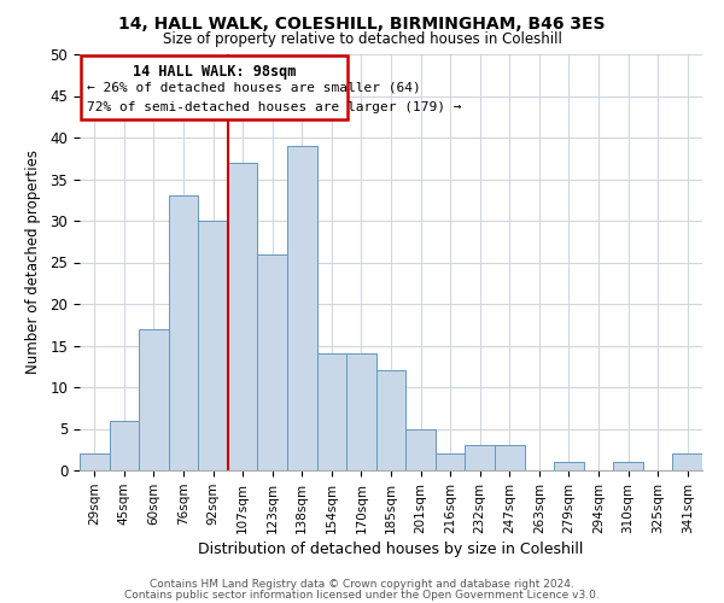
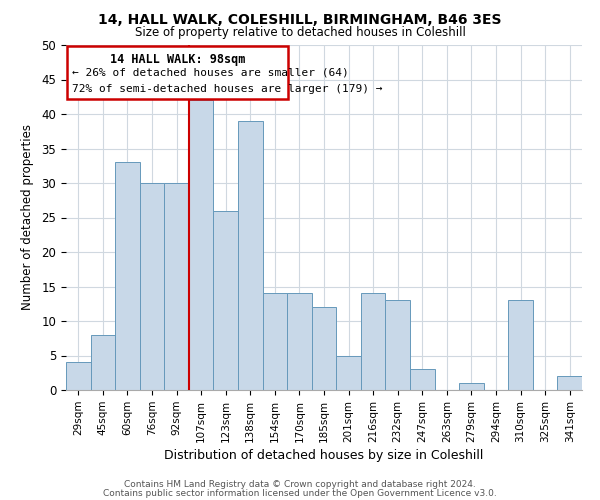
29sqm: 2 -> 4
45sqm: 6 -> 8
60sqm: 17 -> 33
76sqm: 33 -> 30
107sqm: 37 -> 42
216sqm: 2 -> 14
232sqm: 3 -> 13
310sqm: 1 -> 13
